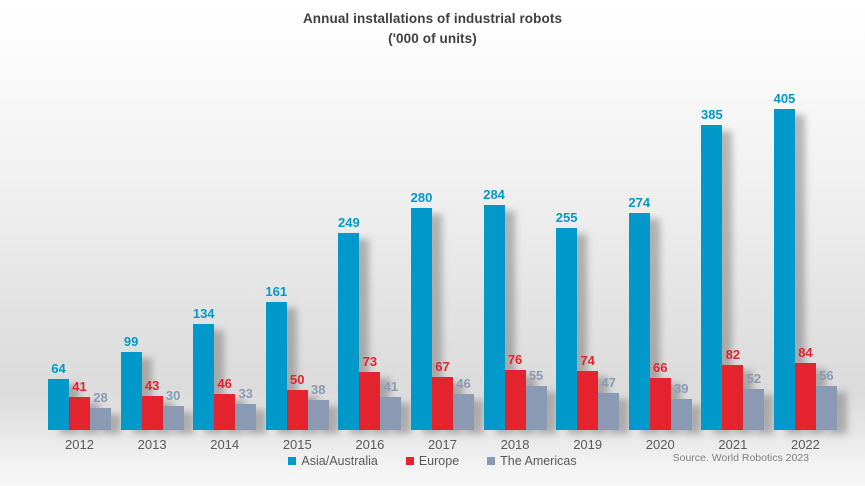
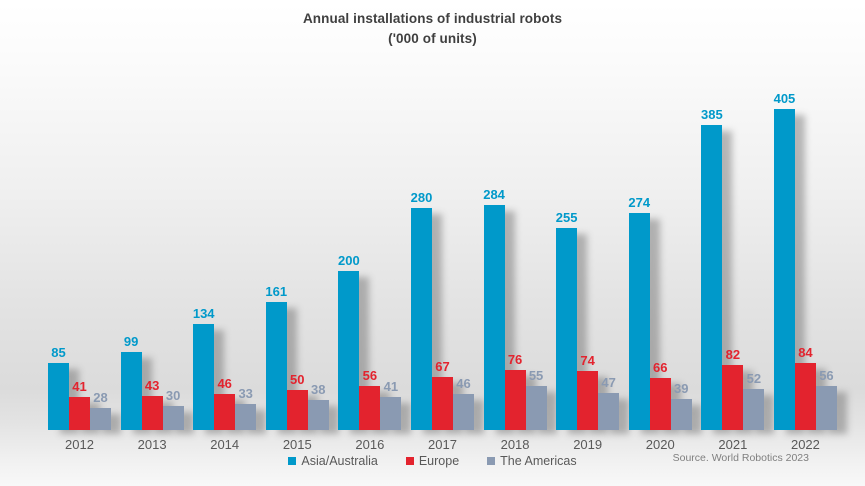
Asia/Australia/2012: 64 -> 85
Asia/Australia/2016: 249 -> 200
Europe/2016: 73 -> 56
